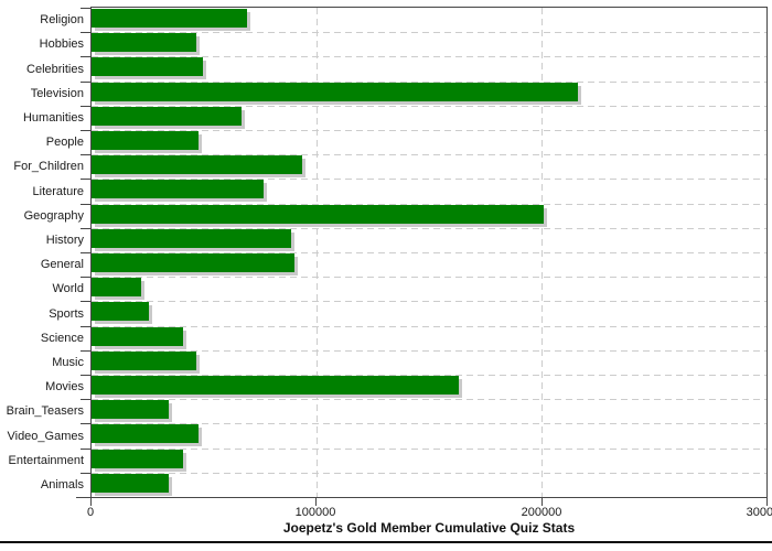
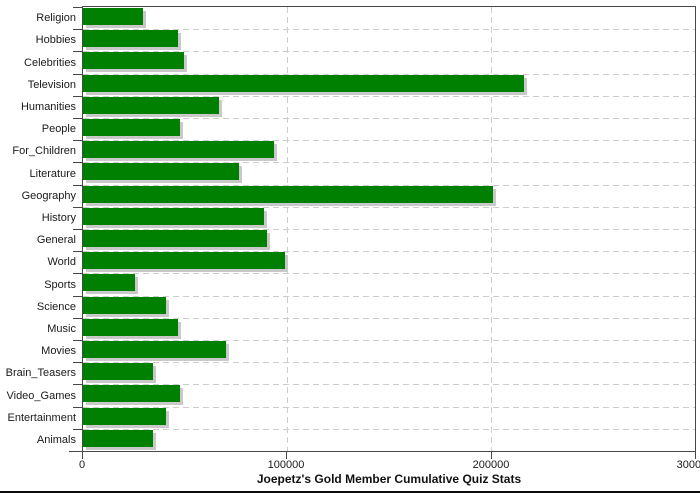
Religion: 69000 -> 30000
World: 22000 -> 99000
Movies: 163000 -> 70000
